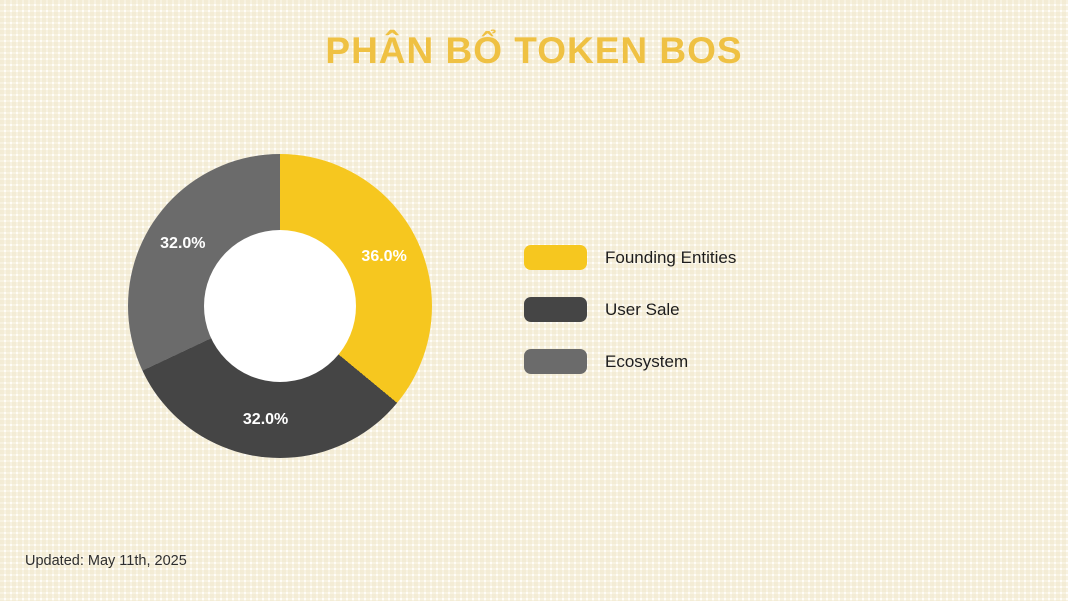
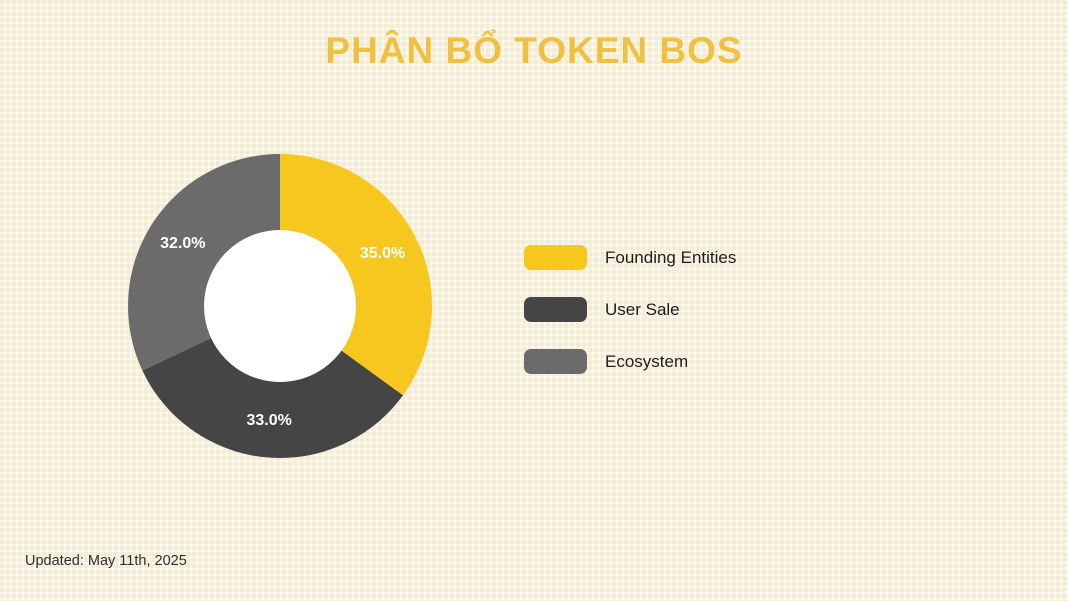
Founding Entities: 36.0% -> 35.0%
User Sale: 32.0% -> 33.0%
